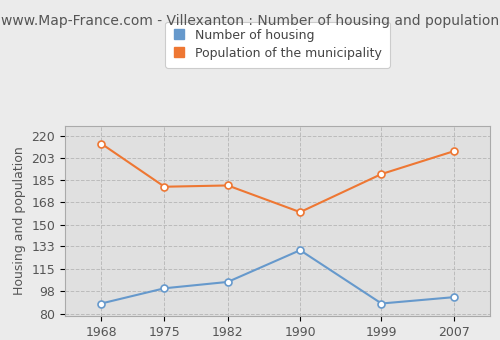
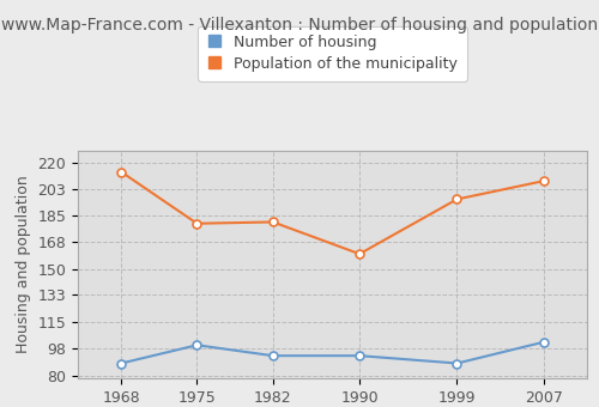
Number of housing/1982: 105 -> 93
Number of housing/1990: 130 -> 93
Population of the municipality/1999: 190 -> 196
Number of housing/2007: 93 -> 102
